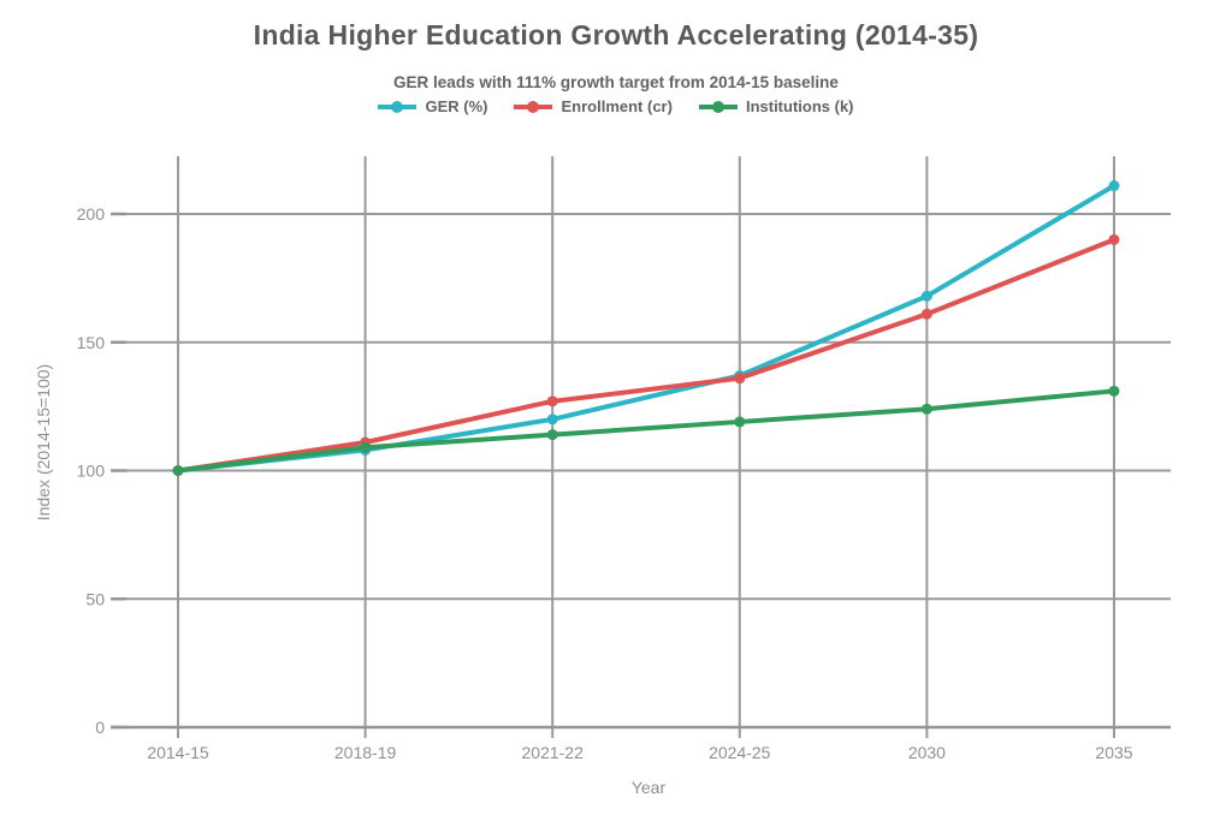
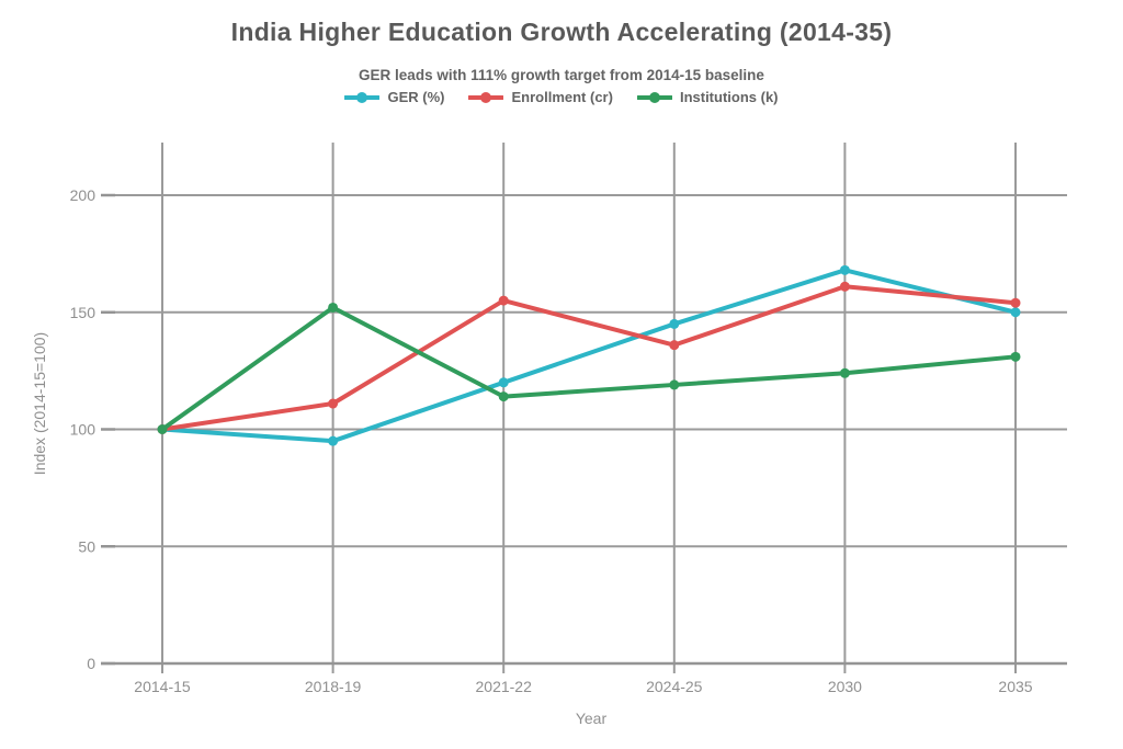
GER (%)/2018-19: 108 -> 95
Institutions (k)/2018-19: 109 -> 152
Enrollment (cr)/2021-22: 127 -> 155
GER (%)/2024-25: 137 -> 145
GER (%)/2035: 211 -> 150
Enrollment (cr)/2035: 190 -> 154
